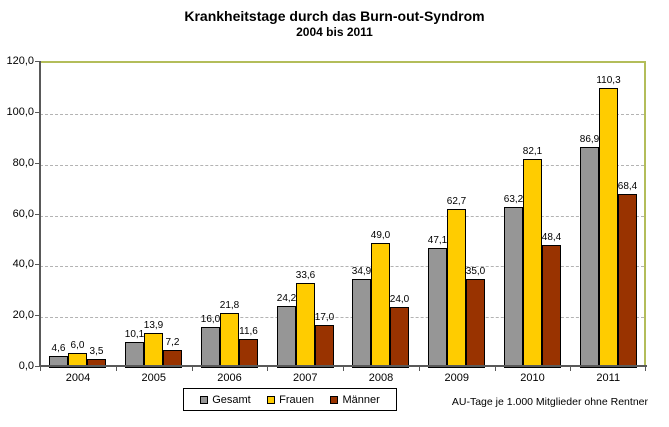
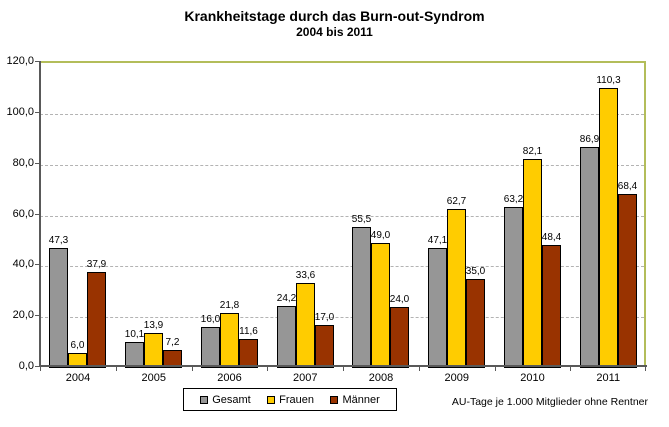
Gesamt/2004: 4,6 -> 47,3
Männer/2004: 3,5 -> 37,9
Gesamt/2008: 34,9 -> 55,5
